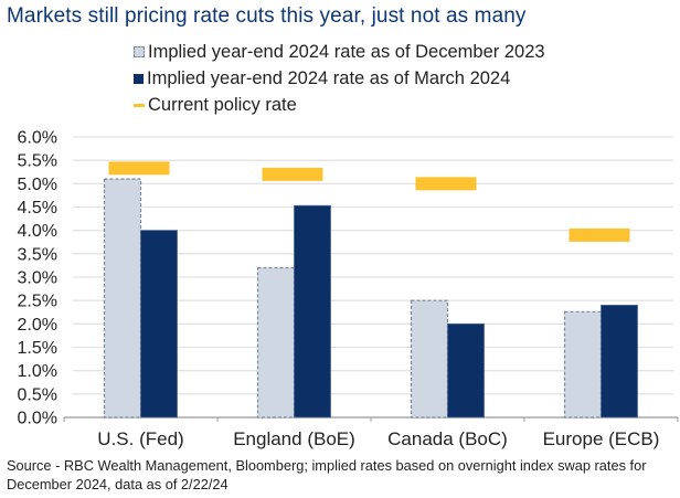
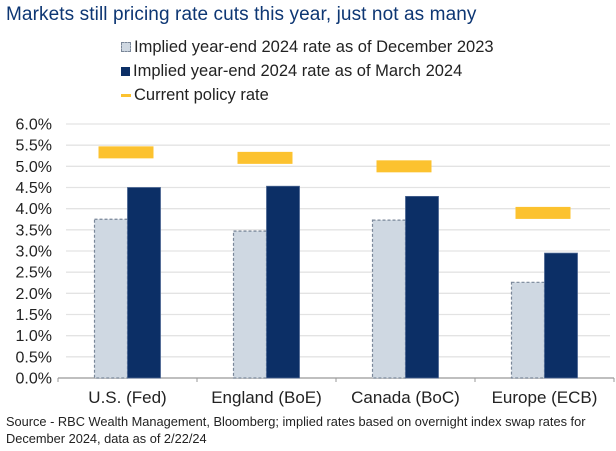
Implied year-end 2024 rate as of December 2023/U.S. (Fed): 5.1% -> 3.8%
Implied year-end 2024 rate as of March 2024/U.S. (Fed): 4.0% -> 4.5%
Implied year-end 2024 rate as of December 2023/England (BoE): 3.2% -> 3.5%
Implied year-end 2024 rate as of December 2023/Canada (BoC): 2.5% -> 3.7%
Implied year-end 2024 rate as of March 2024/Canada (BoC): 2.0% -> 4.3%
Implied year-end 2024 rate as of March 2024/Europe (ECB): 2.4% -> 3.0%
